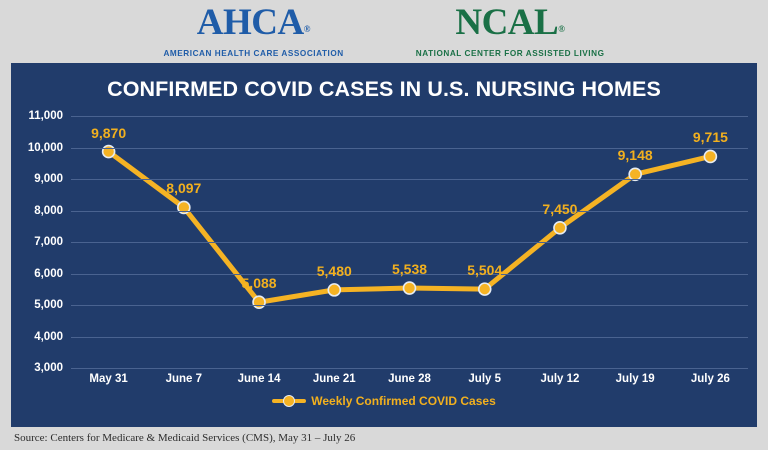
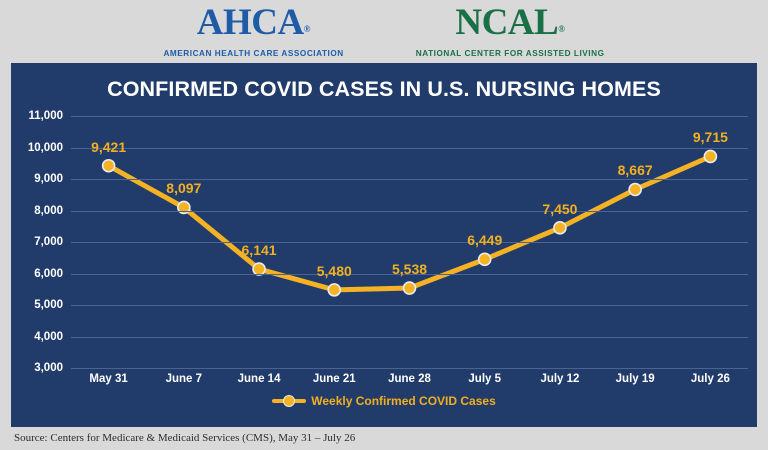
May 31: 9,870 -> 9,421
June 14: 5,088 -> 6,141
July 5: 5,504 -> 6,449
July 19: 9,148 -> 8,667
